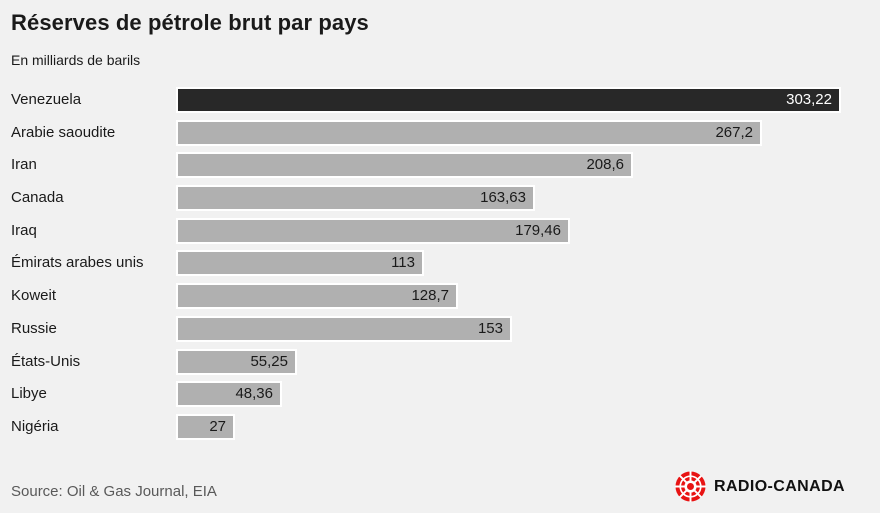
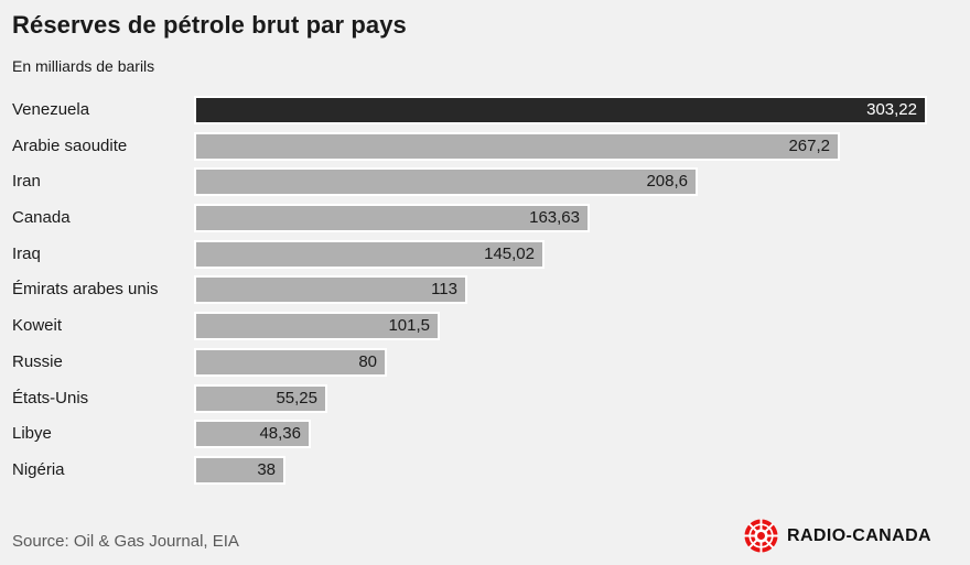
Iraq: 179,46 -> 145,02
Koweit: 128,7 -> 101,5
Russie: 153 -> 80
Nigéria: 27 -> 38
